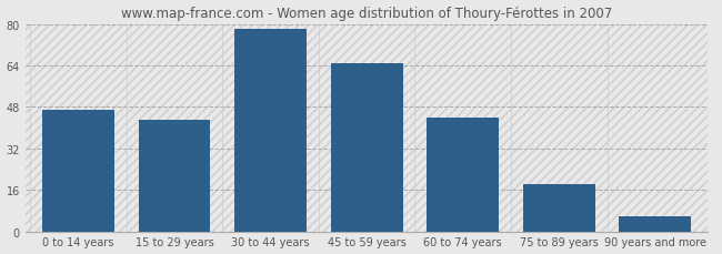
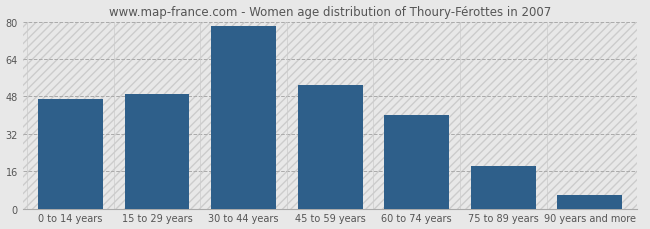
15 to 29 years: 43 -> 49
45 to 59 years: 65 -> 53
60 to 74 years: 44 -> 40
